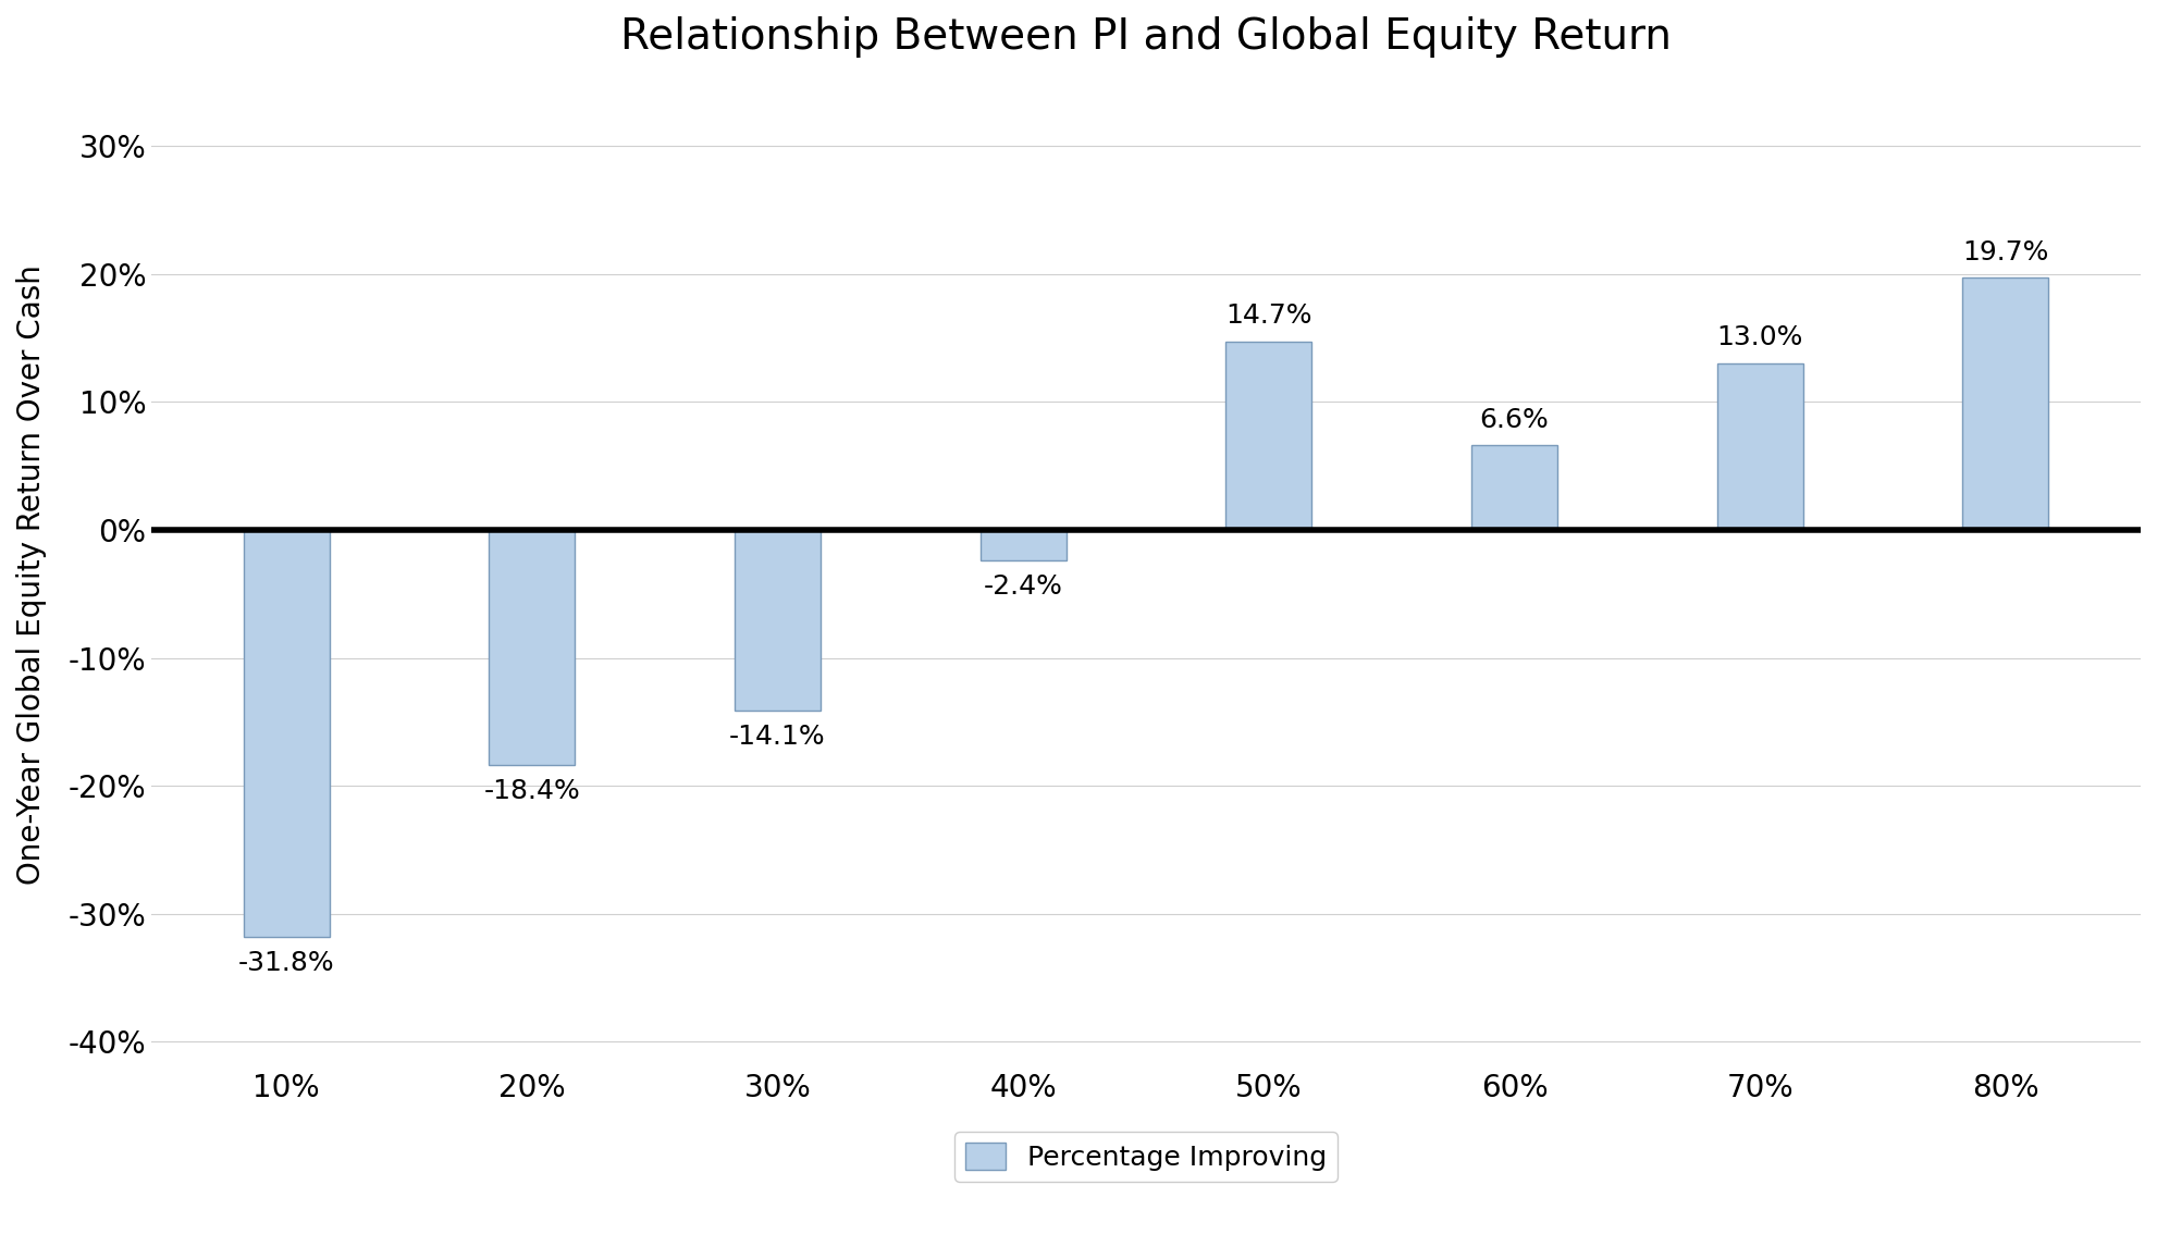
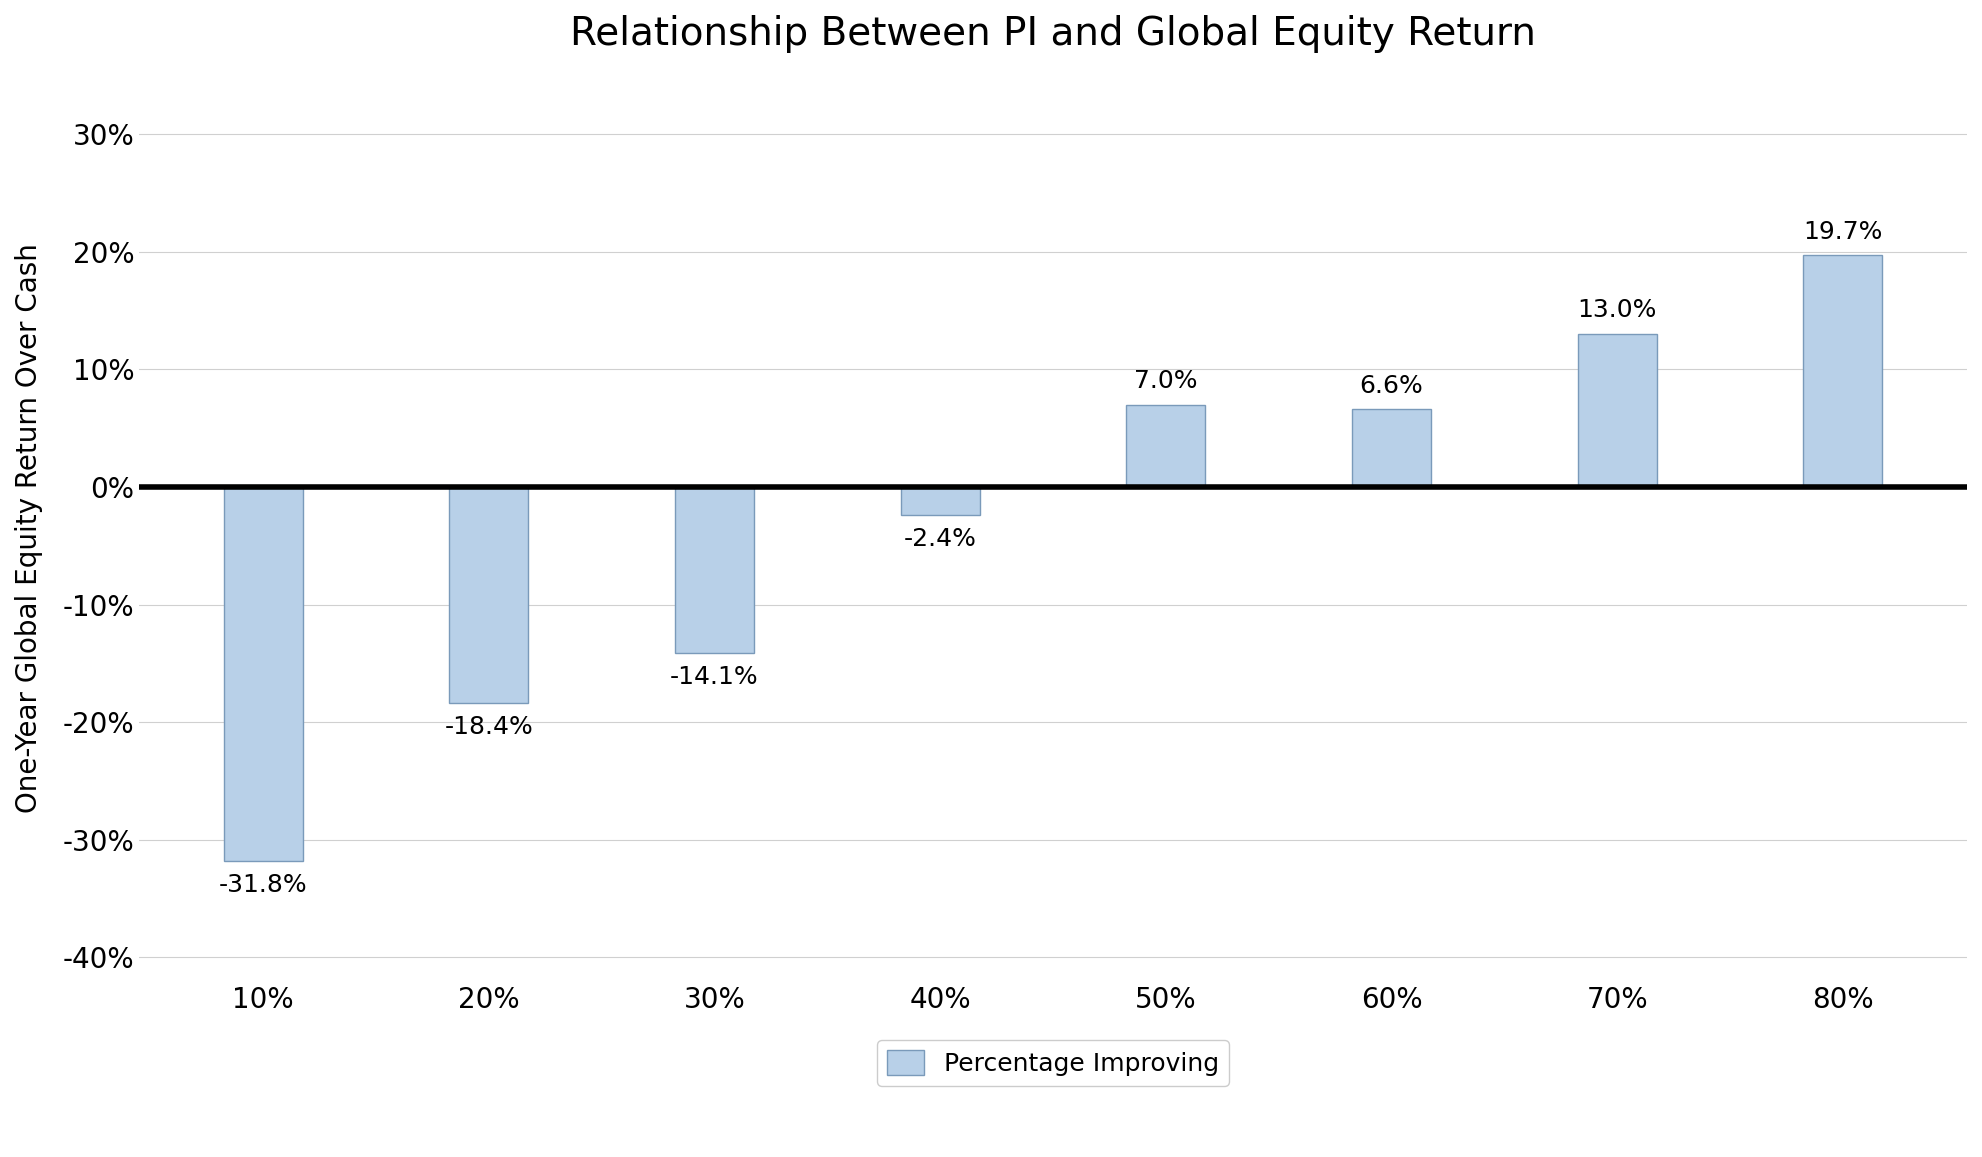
50%: 14.7% -> 7.0%
